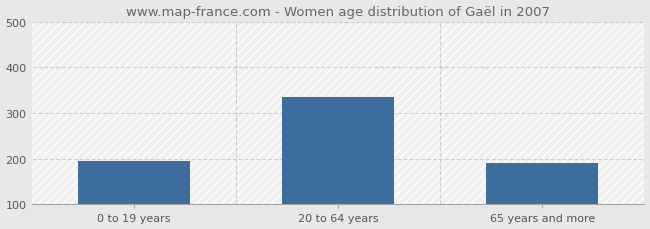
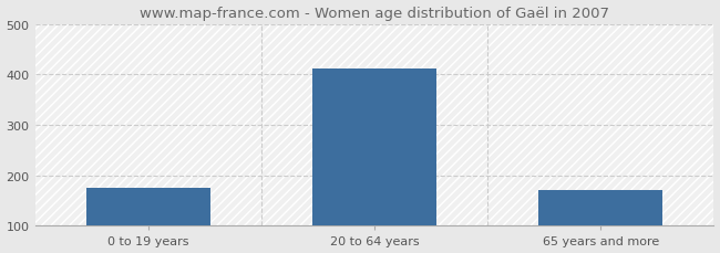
0 to 19 years: 195 -> 175
20 to 64 years: 335 -> 412
65 years and more: 190 -> 170
